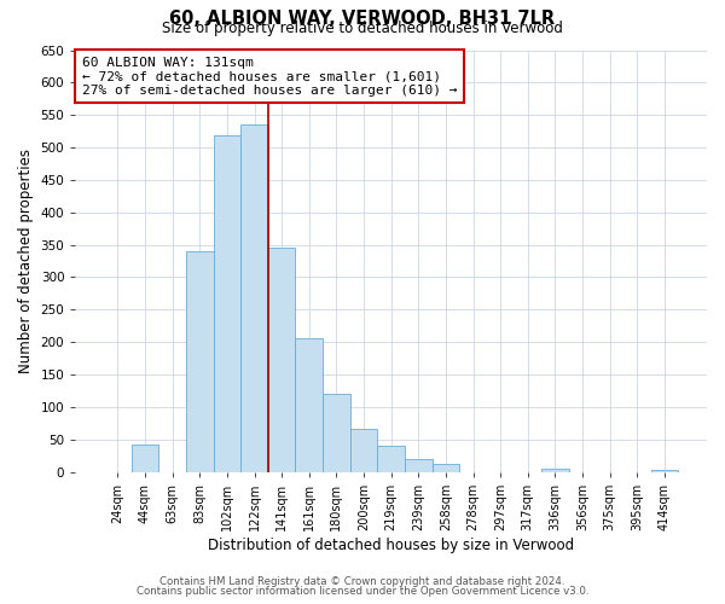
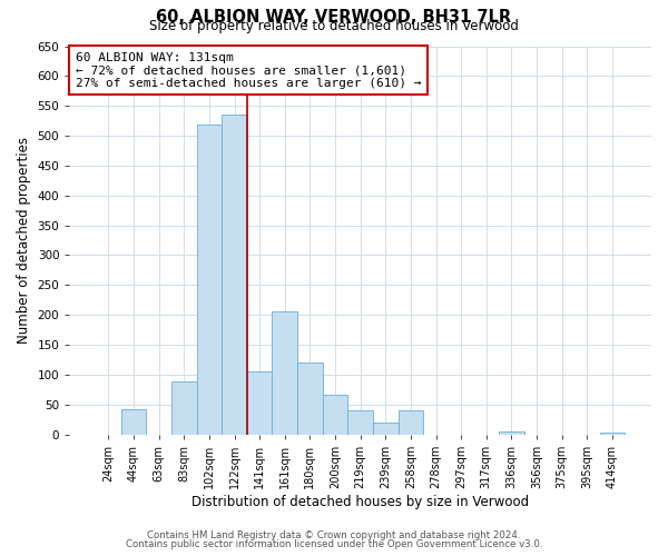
83sqm: 340 -> 88
141sqm: 345 -> 106
258sqm: 12 -> 40
